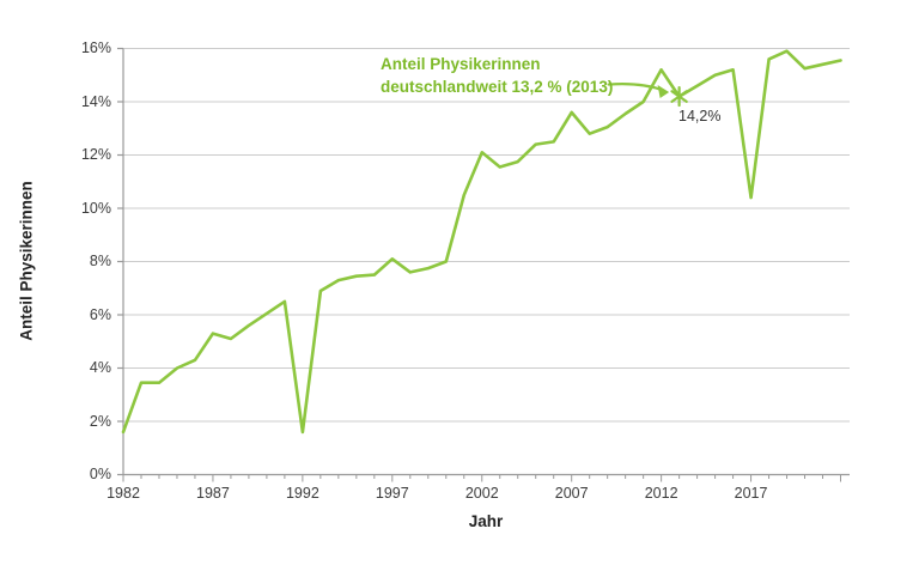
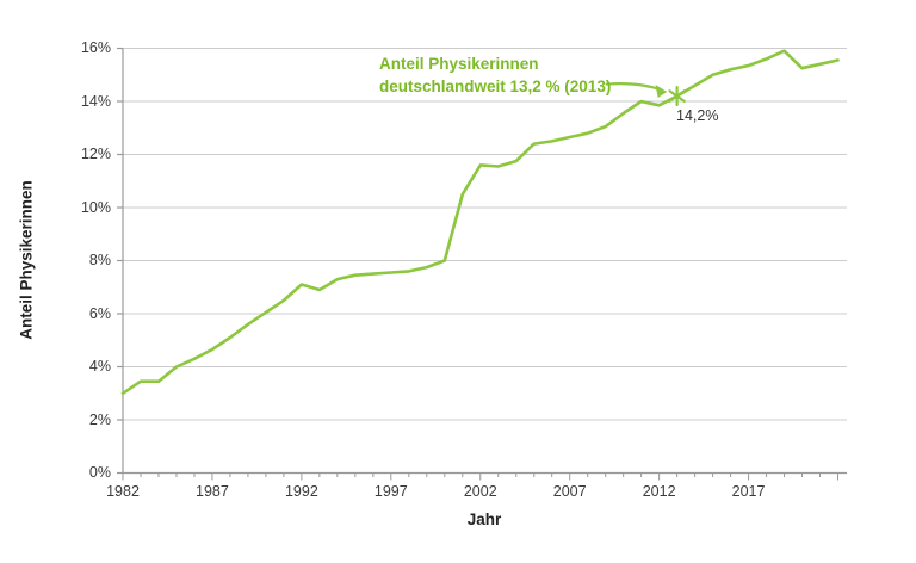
1982: 1.6% -> 3.0%
1987: 5.3% -> 4.7%
1992: 1.6% -> 7.1%
1997: 8.1% -> 7.5%
2002: 12.1% -> 11.6%
2007: 13.6% -> 12.7%
2012: 15.2% -> 13.8%
2017: 10.4% -> 15.3%
